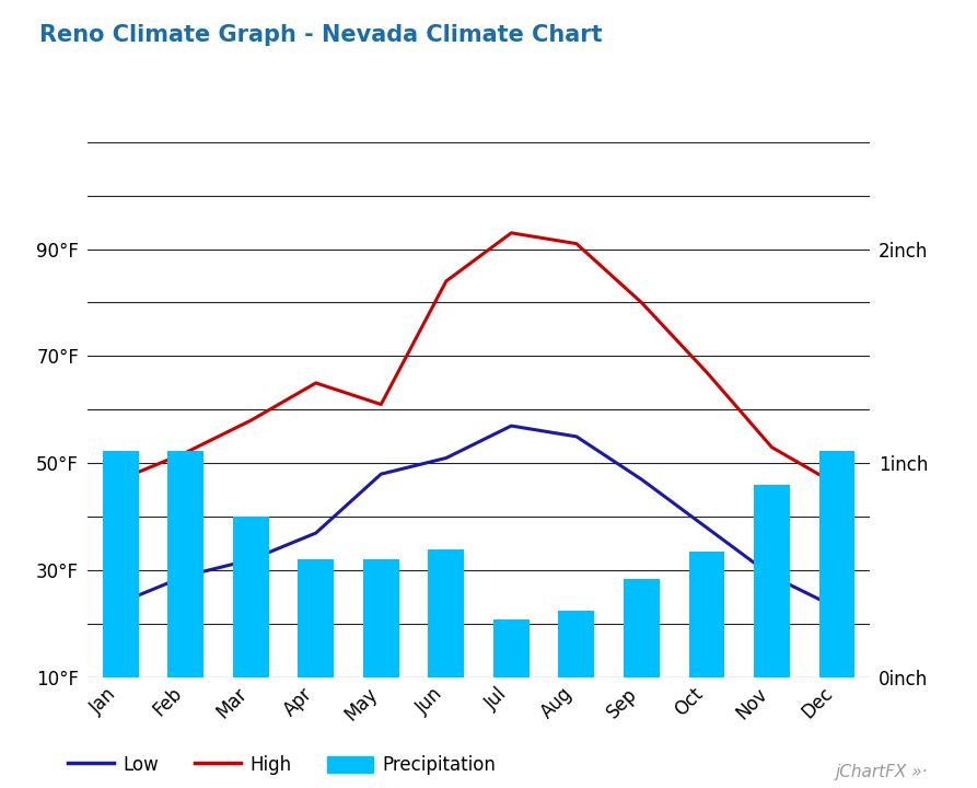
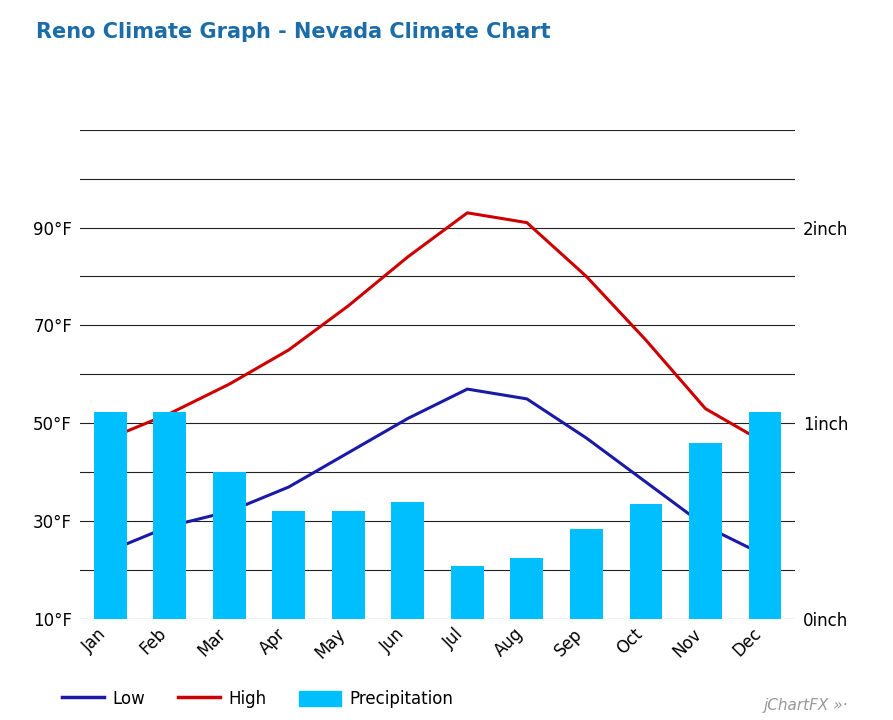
High/May: 61°F -> 74°F
Low/May: 48°F -> 44°F
